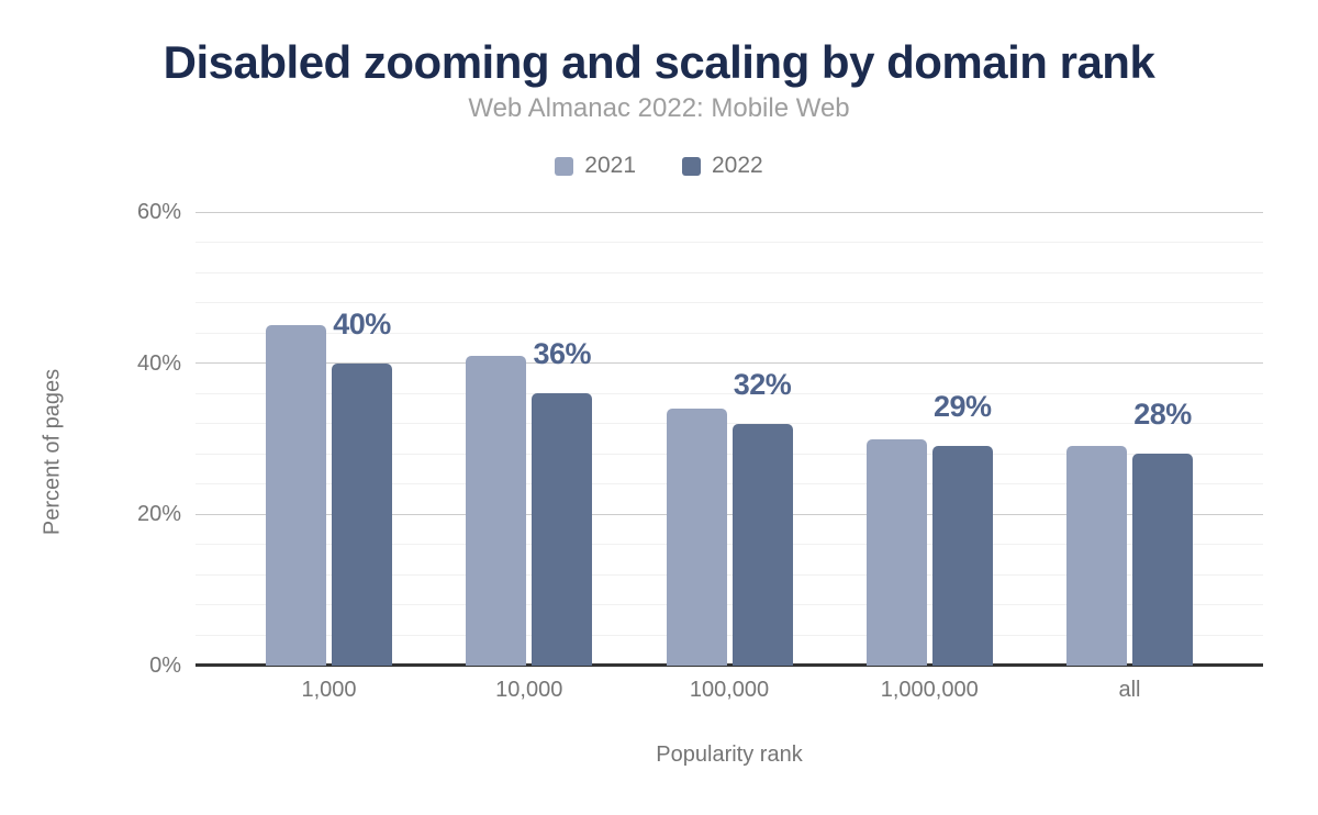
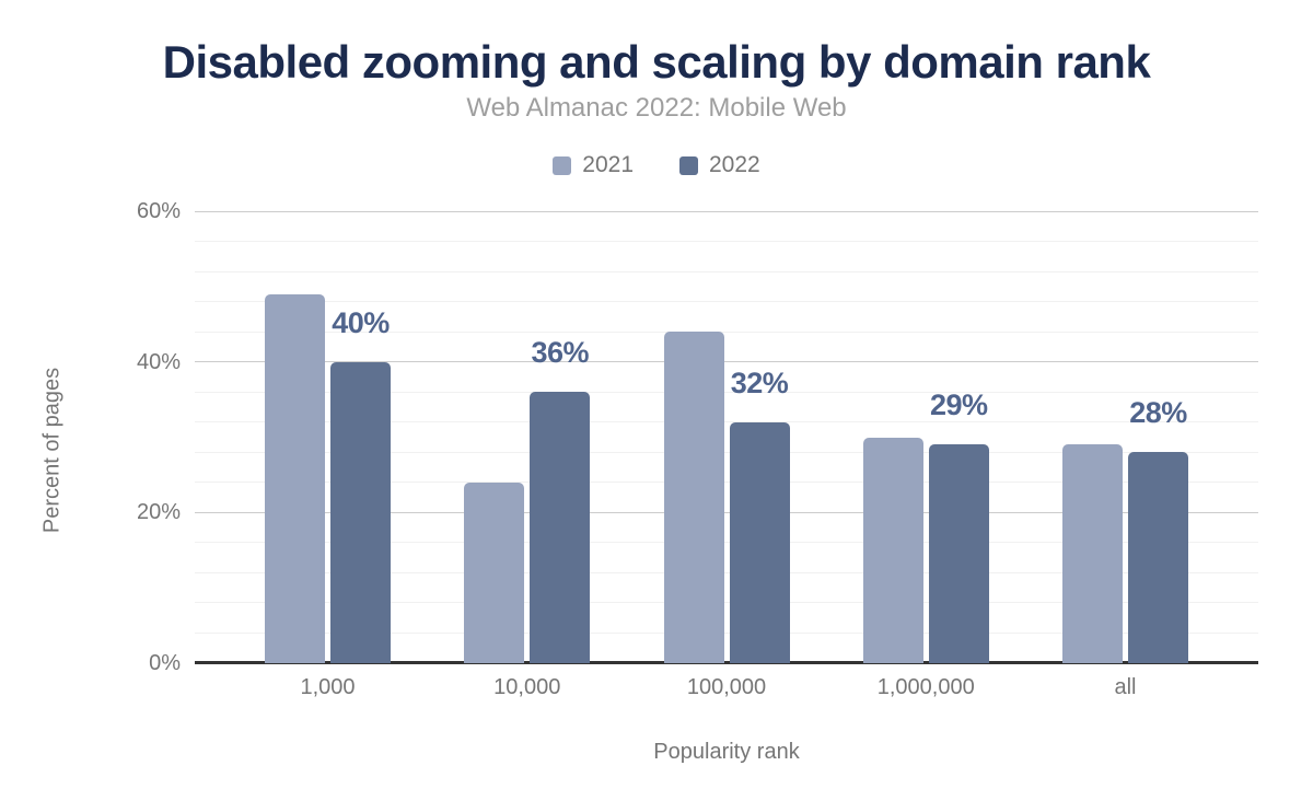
2021/1,000: 45% -> 49%
2021/10,000: 41% -> 24%
2021/100,000: 34% -> 44%
